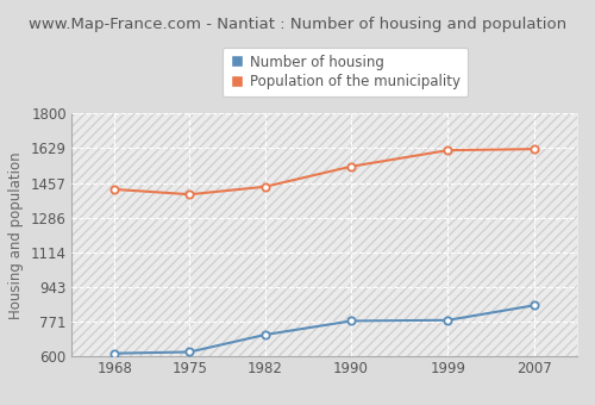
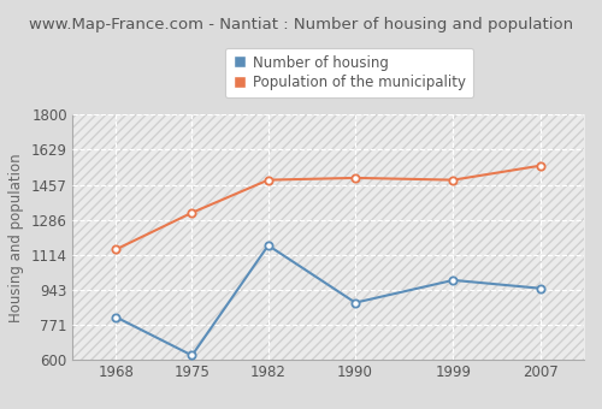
Number of housing/1968: 620 -> 810
Population of the municipality/1968: 1420 -> 1140
Population of the municipality/1975: 1400 -> 1320
Number of housing/1982: 710 -> 1160
Population of the municipality/1982: 1440 -> 1480
Number of housing/1990: 780 -> 880
Population of the municipality/1990: 1540 -> 1490
Number of housing/1999: 780 -> 990
Population of the municipality/1999: 1620 -> 1480
Number of housing/2007: 850 -> 950
Population of the municipality/2007: 1620 -> 1550
